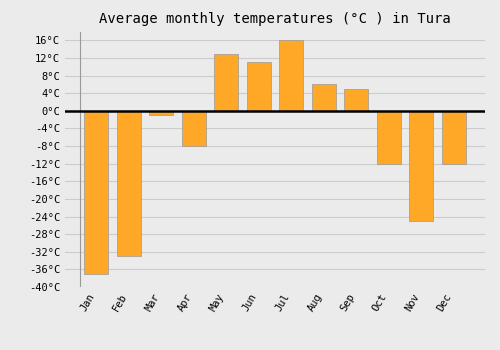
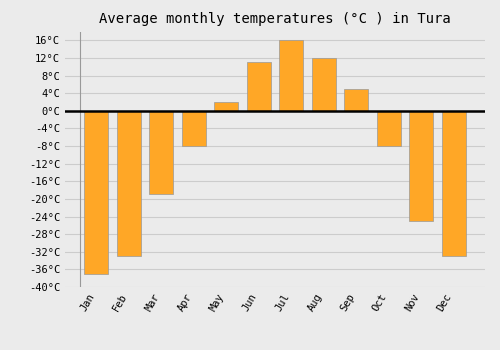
Mar: -1°C -> -19°C
May: 13°C -> 2°C
Aug: 6°C -> 12°C
Oct: -12°C -> -8°C
Dec: -12°C -> -33°C
